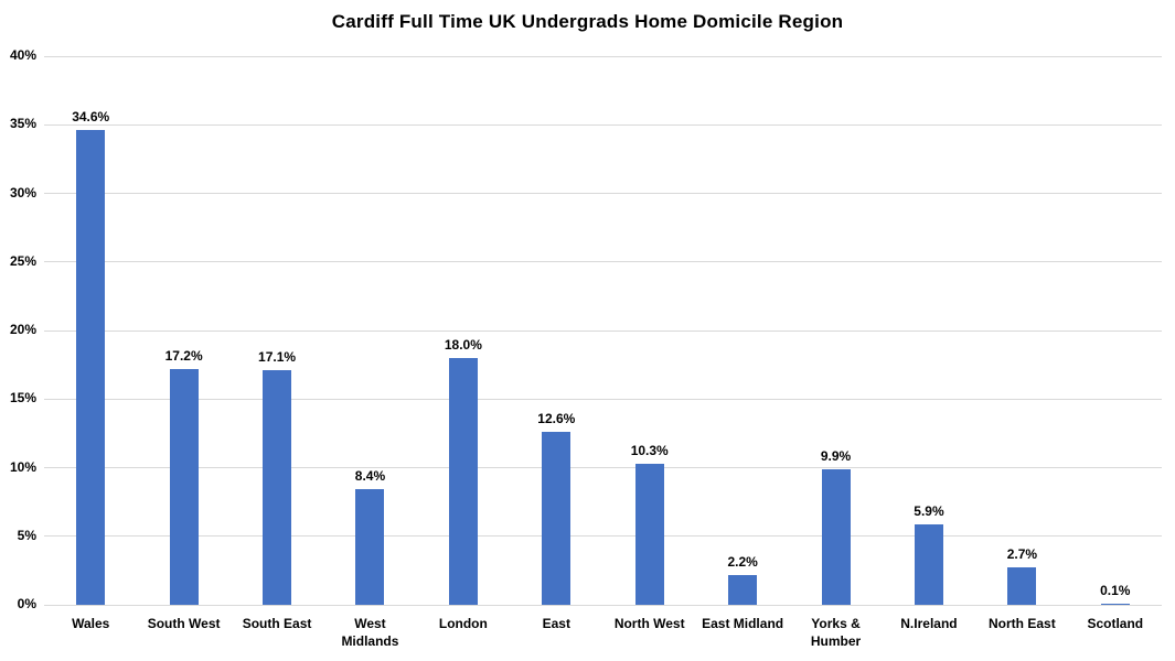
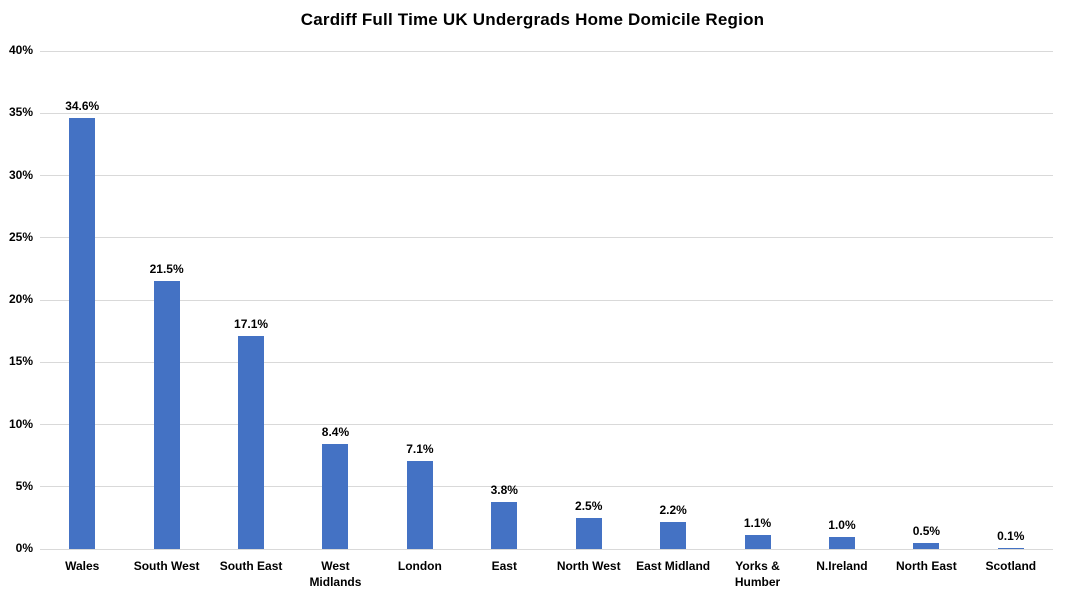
South West: 17.2% -> 21.5%
London: 18.0% -> 7.1%
East: 12.6% -> 3.8%
North West: 10.3% -> 2.5%
Yorks & Humber: 9.9% -> 1.1%
N.Ireland: 5.9% -> 1.0%
North East: 2.7% -> 0.5%
